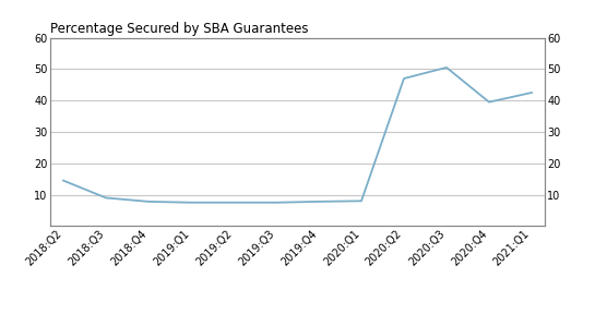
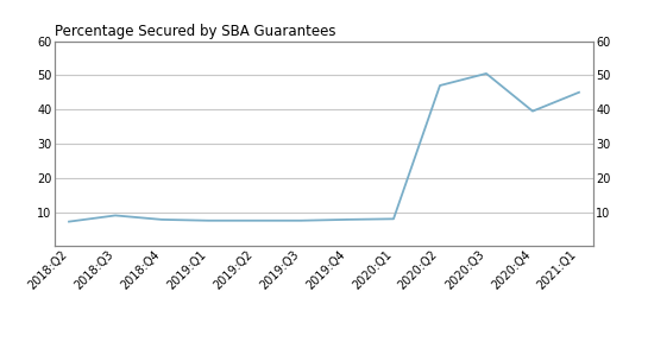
2018:Q2: 14.5 -> 7.2
2021:Q1: 42.5 -> 45.0
